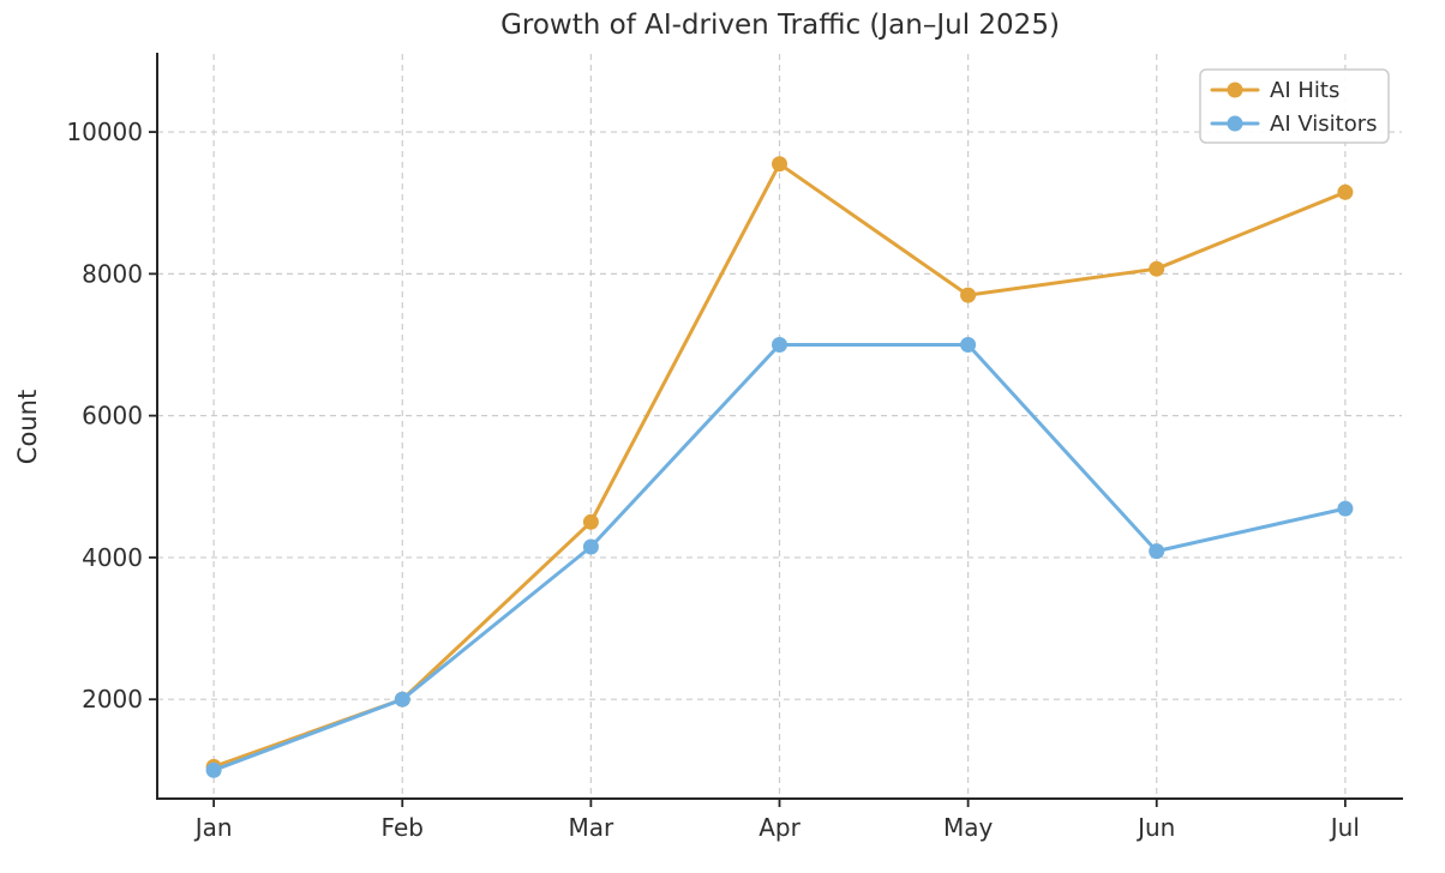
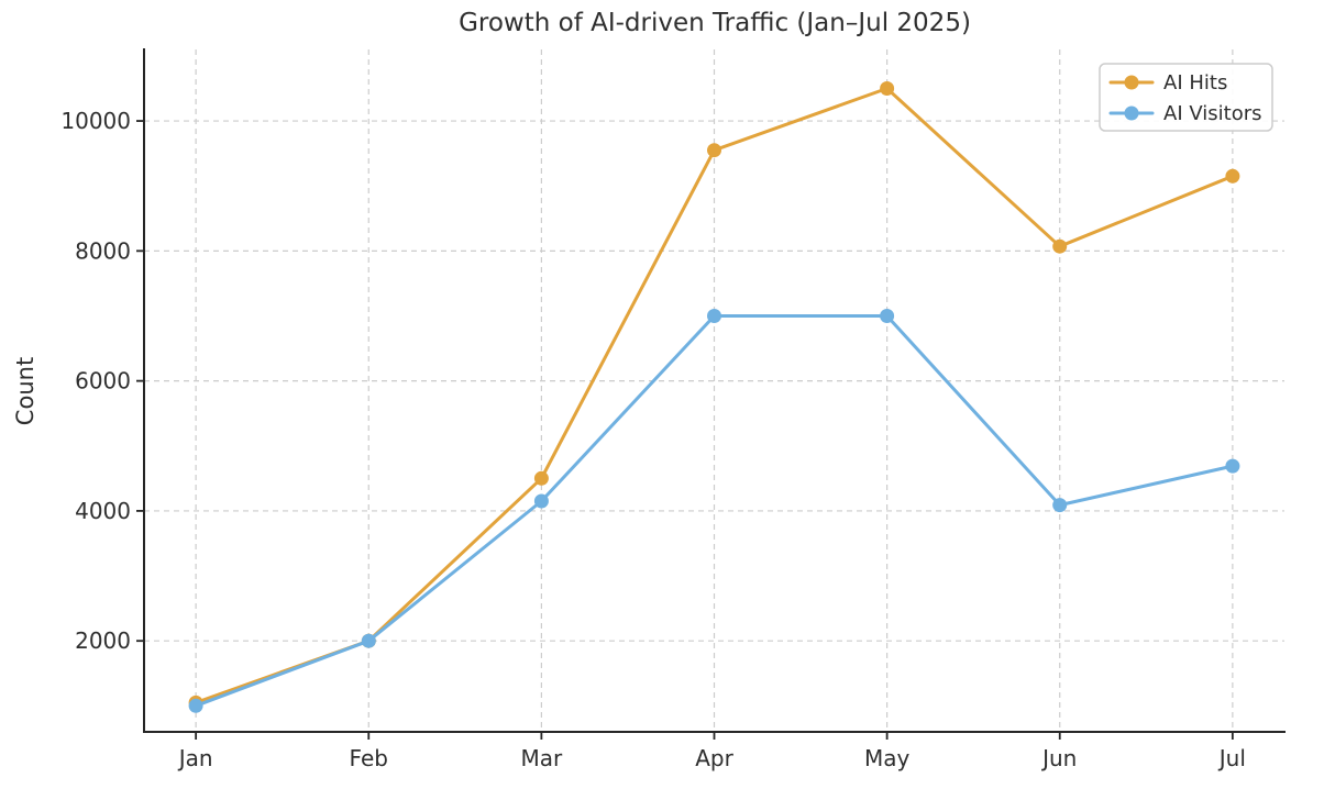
AI Hits/May: 7700 -> 10500
